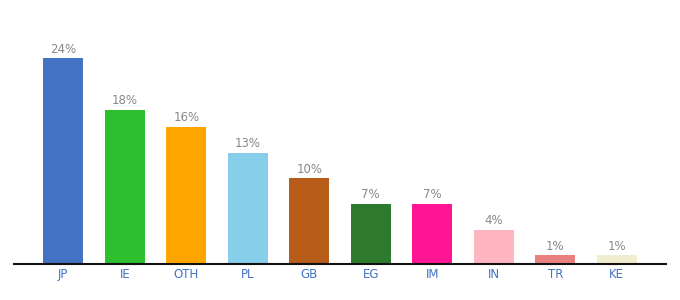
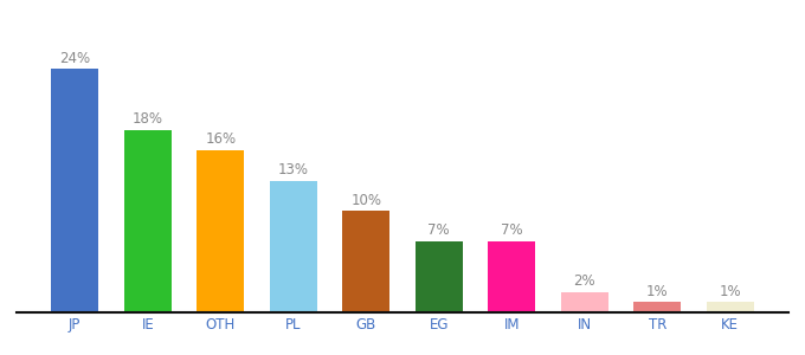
IN: 4% -> 2%
